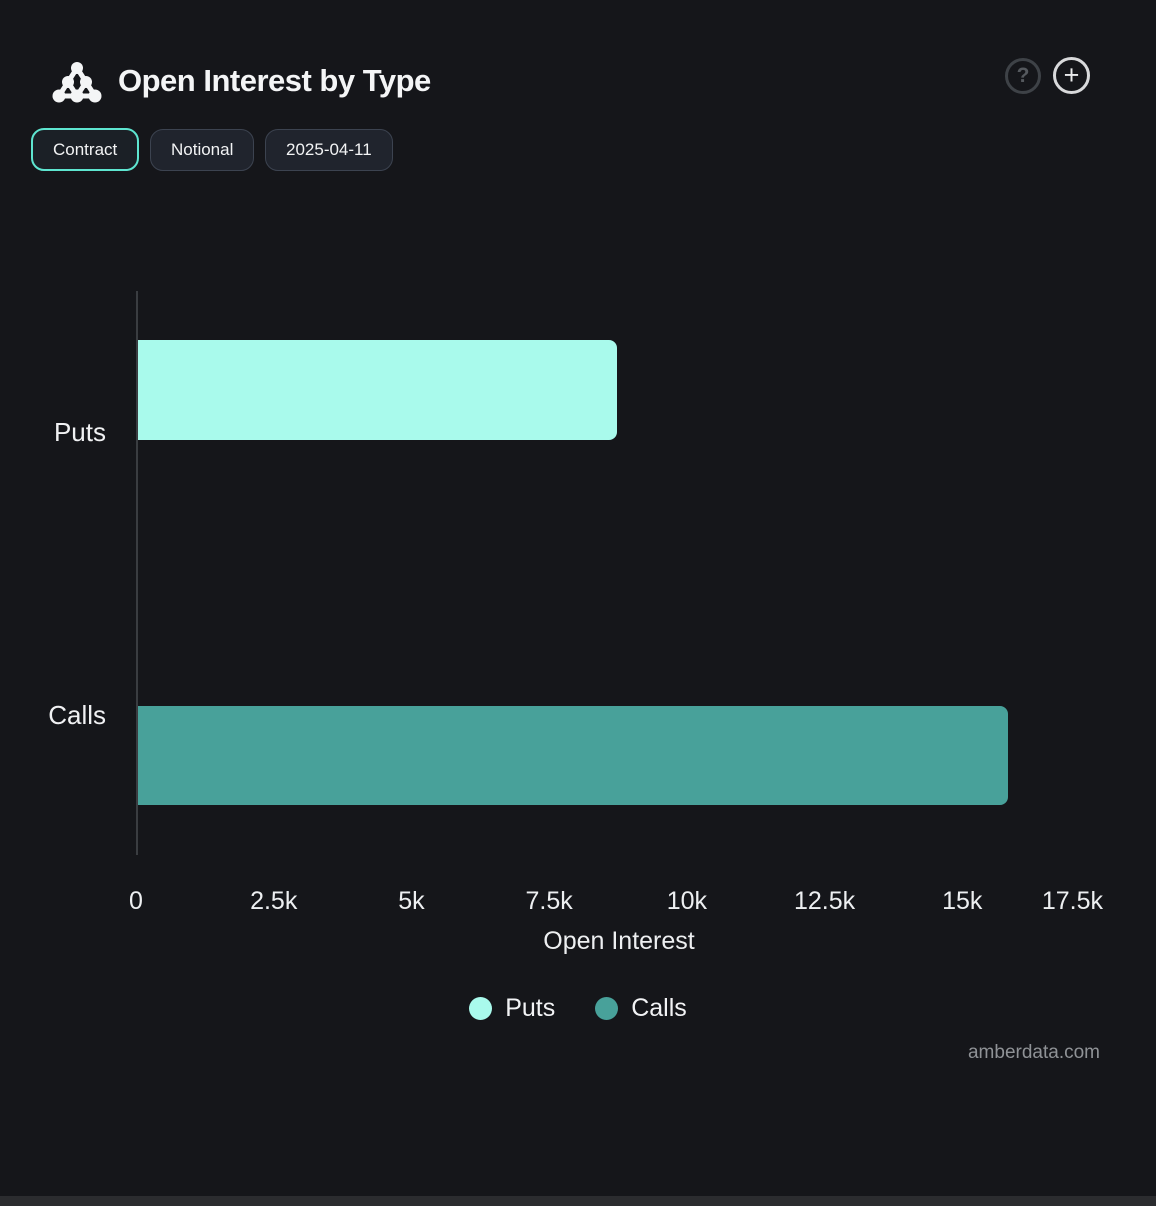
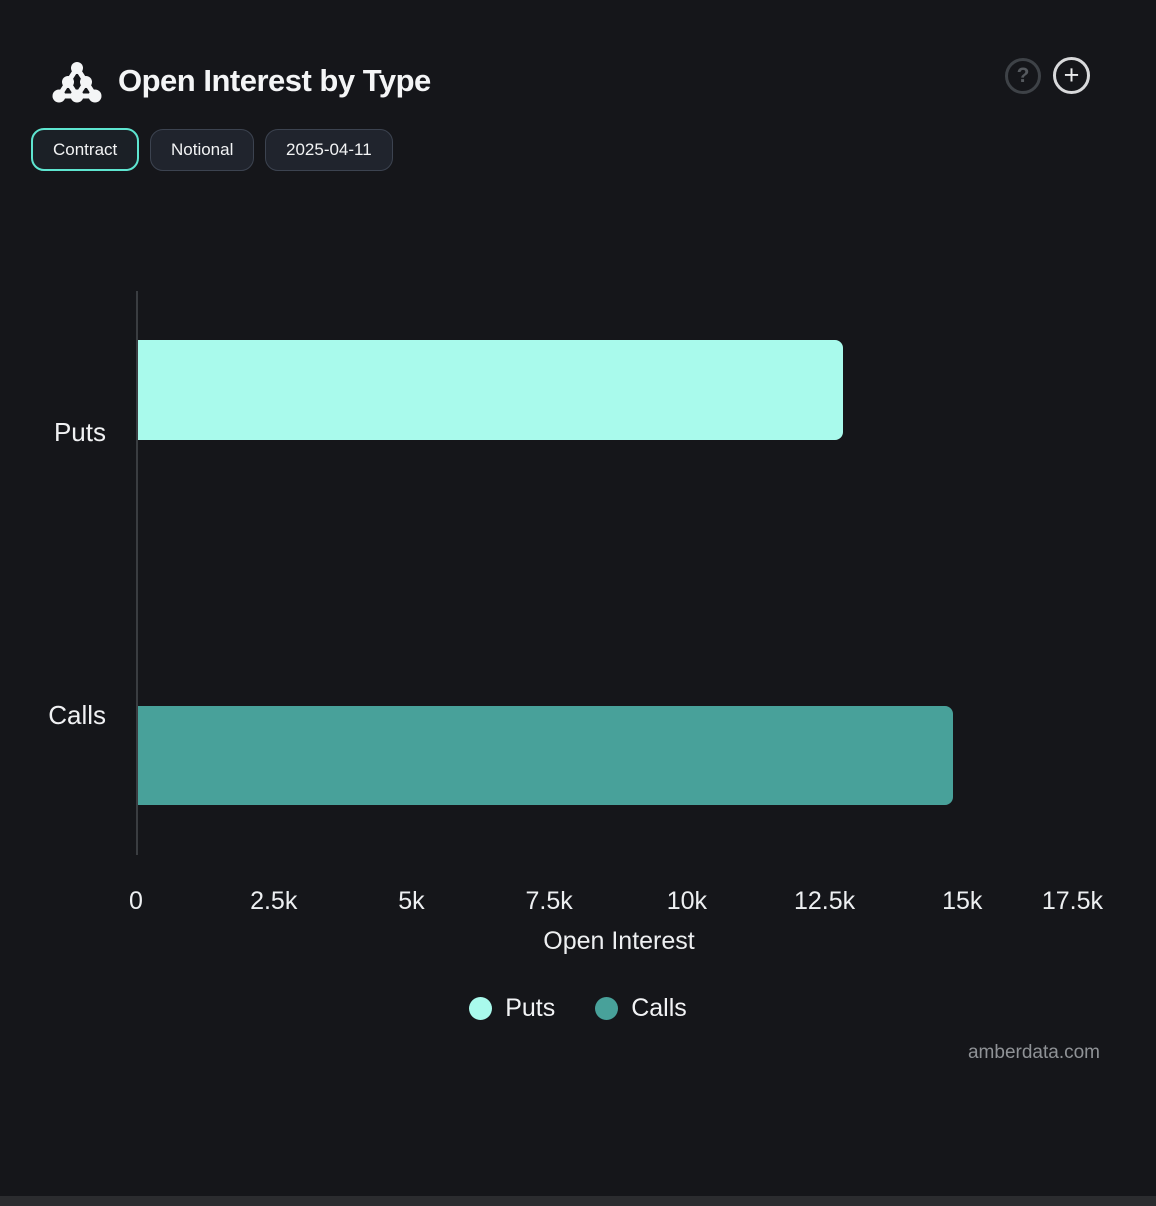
Puts: 8,7k -> 12,8k
Calls: 15,8k -> 14,8k
